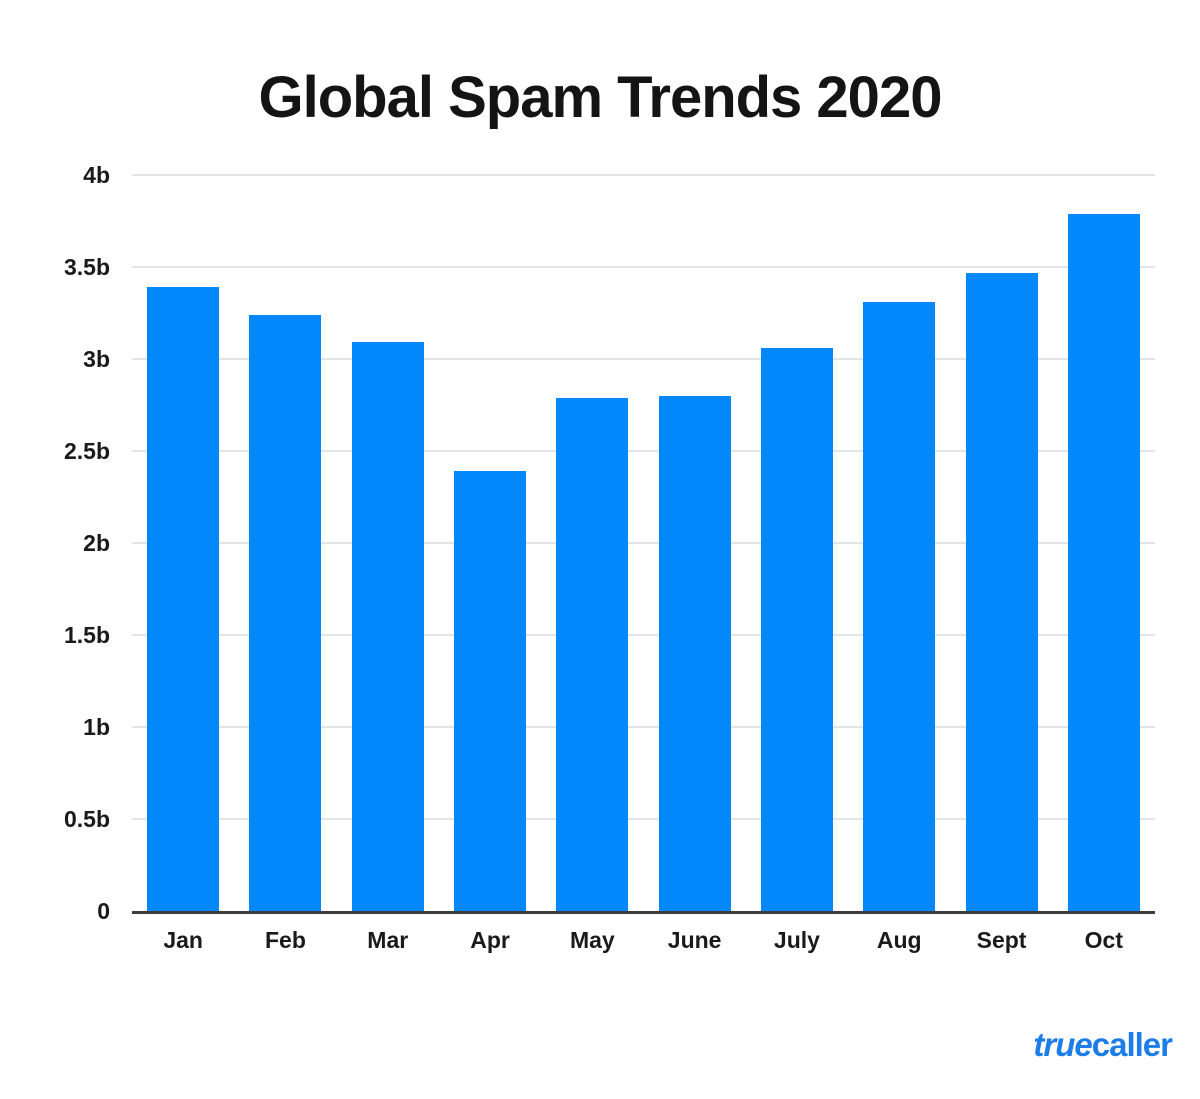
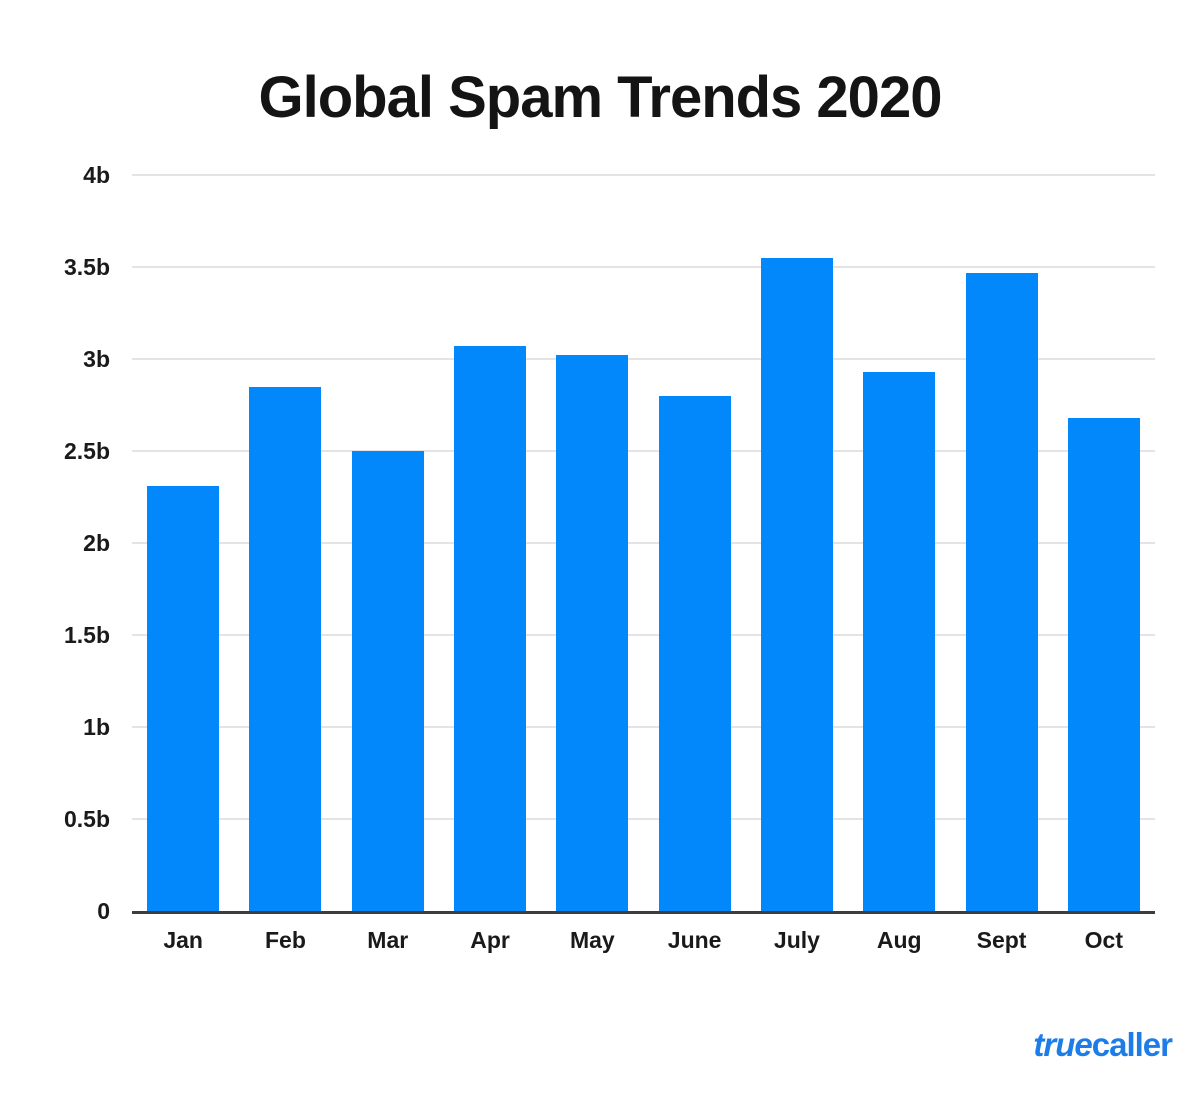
Jan: 3.39b -> 2.31b
Feb: 3.24b -> 2.85b
Mar: 3.09b -> 2.50b
Apr: 2.39b -> 3.07b
May: 2.79b -> 3.02b
July: 3.06b -> 3.55b
Aug: 3.31b -> 2.93b
Oct: 3.79b -> 2.68b
